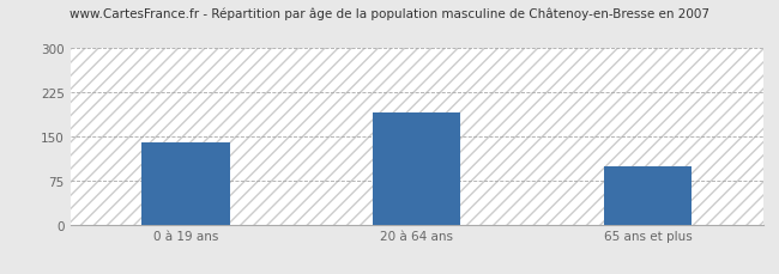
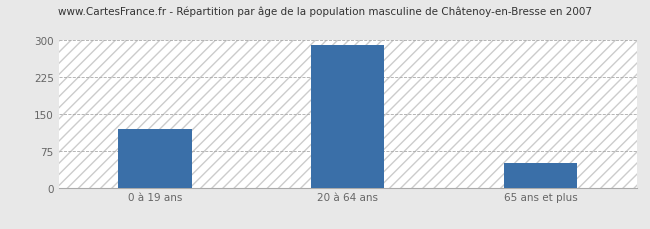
0 à 19 ans: 140 -> 120
20 à 64 ans: 190 -> 290
65 ans et plus: 100 -> 50
